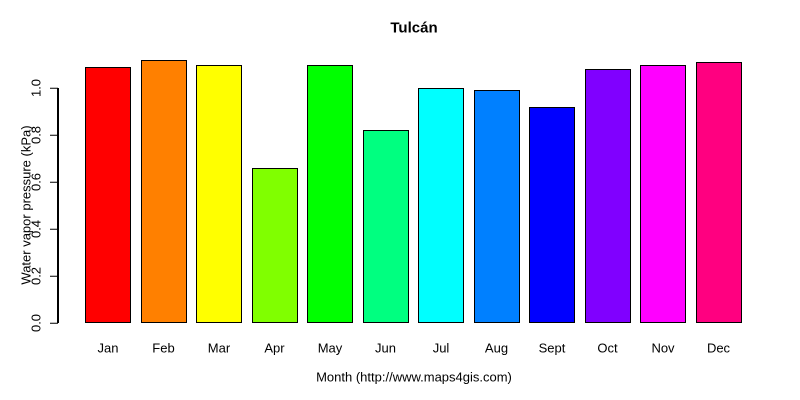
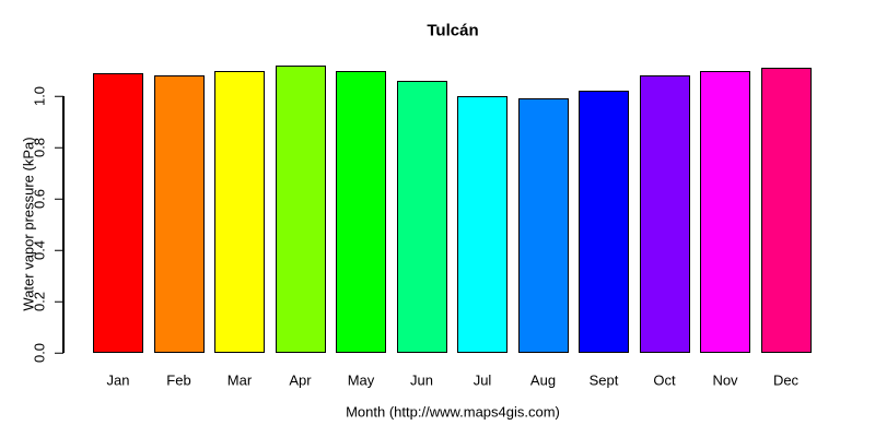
Feb: 1.12 -> 1.08
Apr: 0.66 -> 1.12
Jun: 0.82 -> 1.06
Sept: 0.92 -> 1.02
